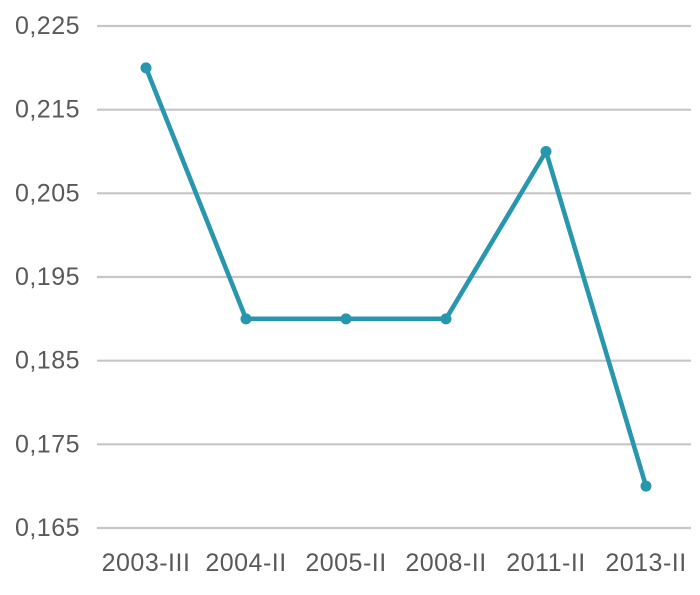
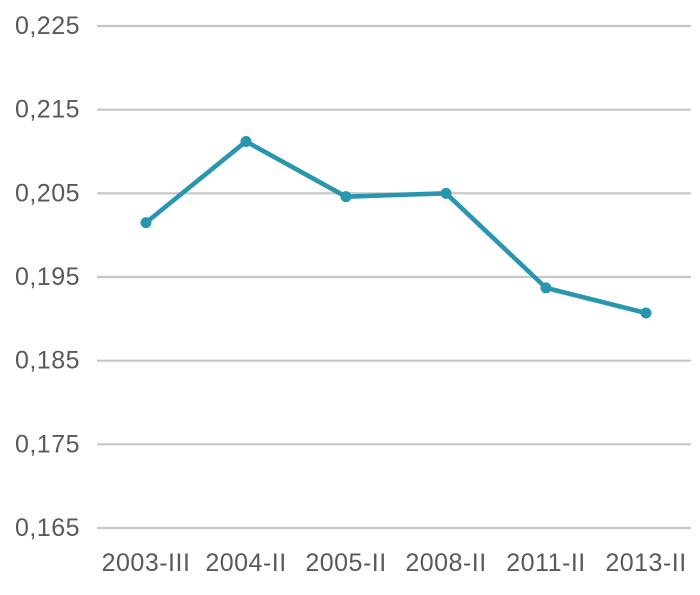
2003-III: 0,22 -> 0,20
2004-II: 0,19 -> 0,21
2005-II: 0,19 -> 0,20
2008-II: 0,19 -> 0,20
2011-II: 0,21 -> 0,19
2013-II: 0,17 -> 0,19
